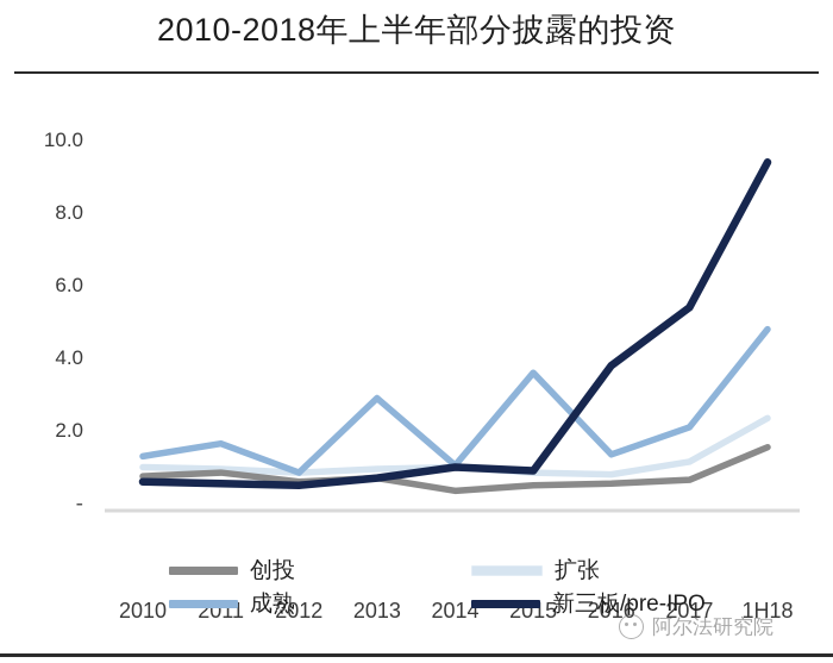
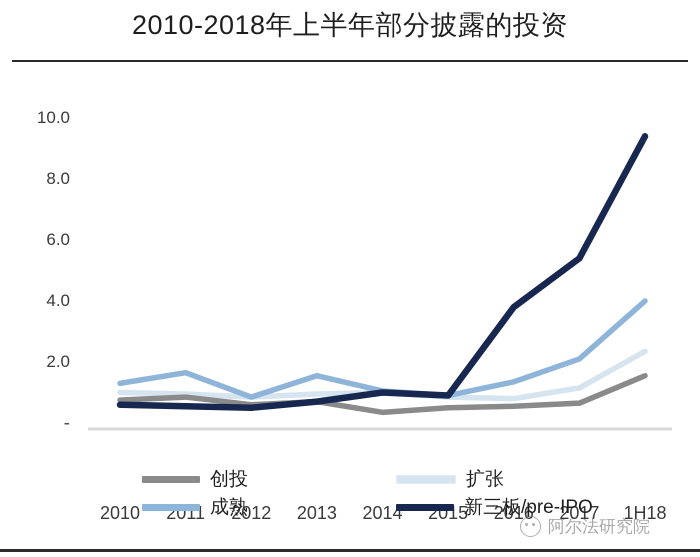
成熟/2013: 2.9 -> 1.6
成熟/2015: 3.6 -> 0.9
成熟/1H18: 4.8 -> 4.0
